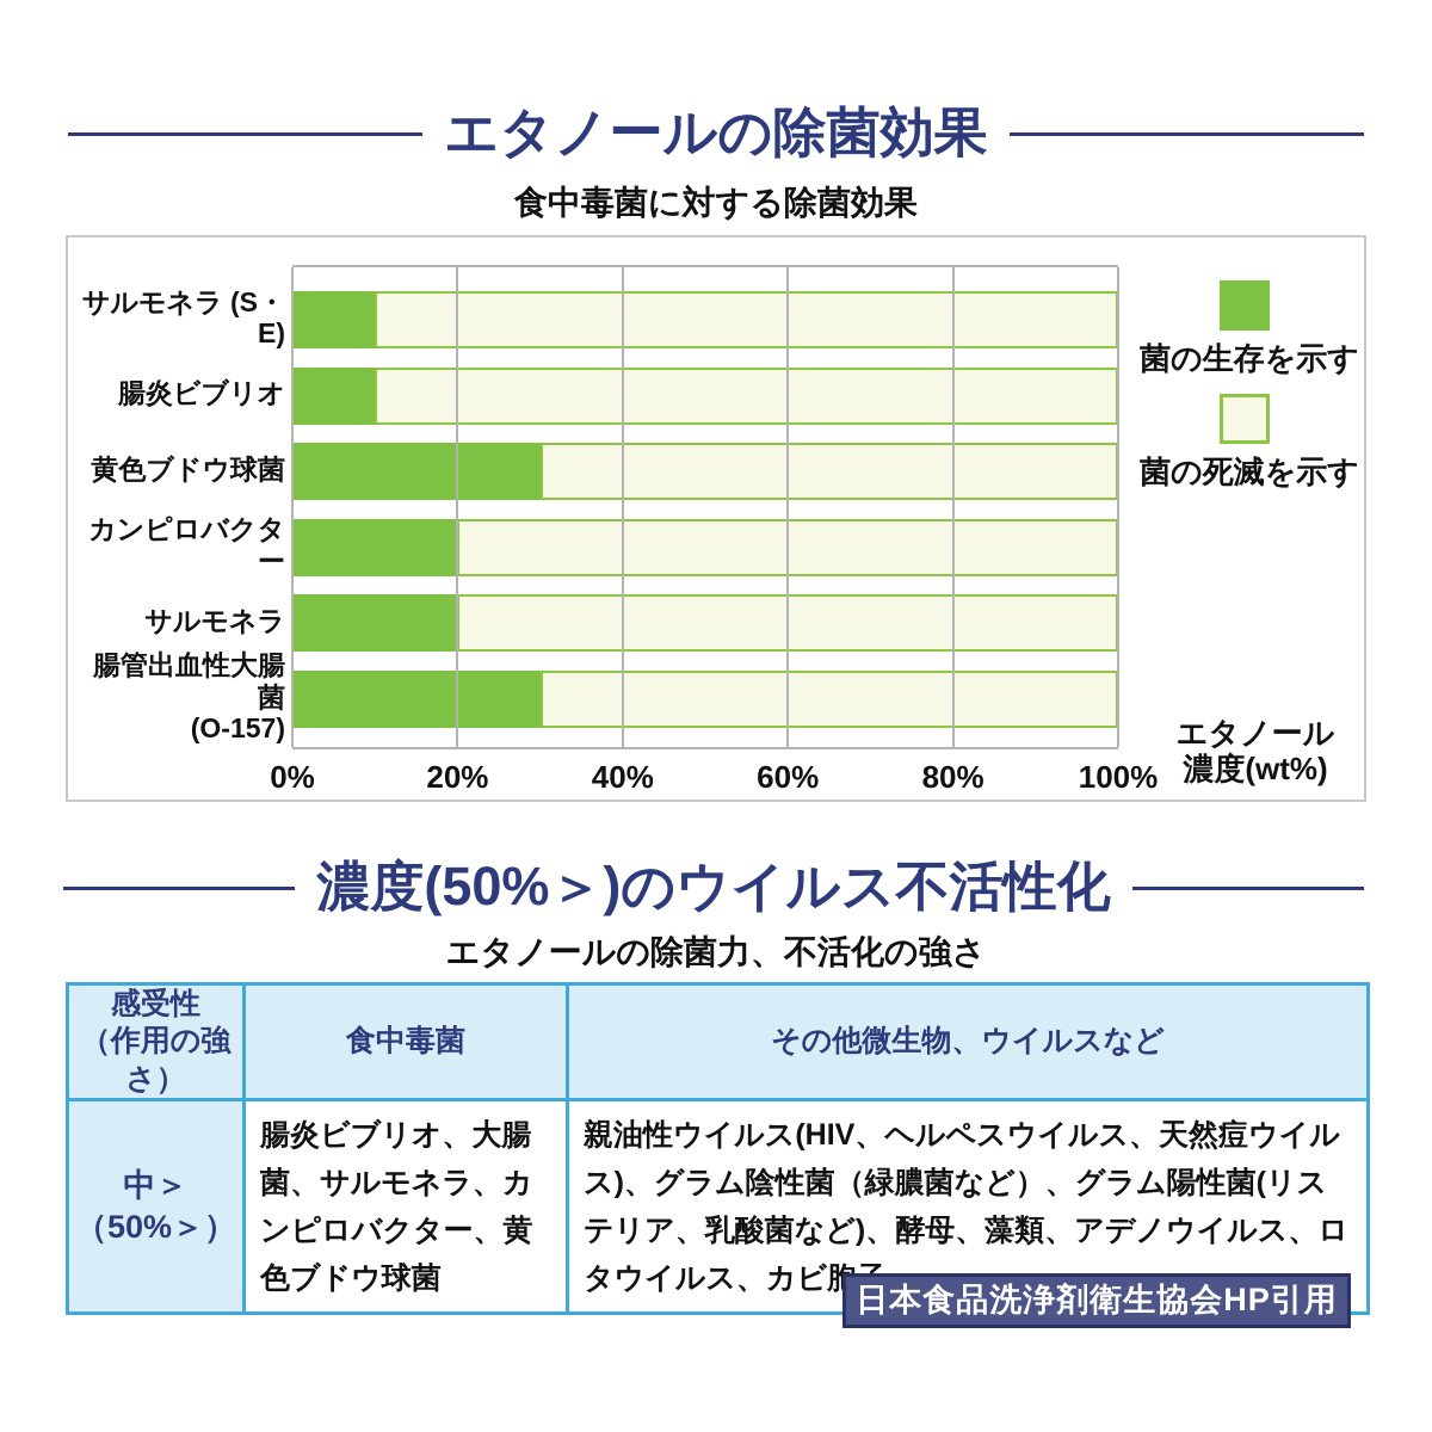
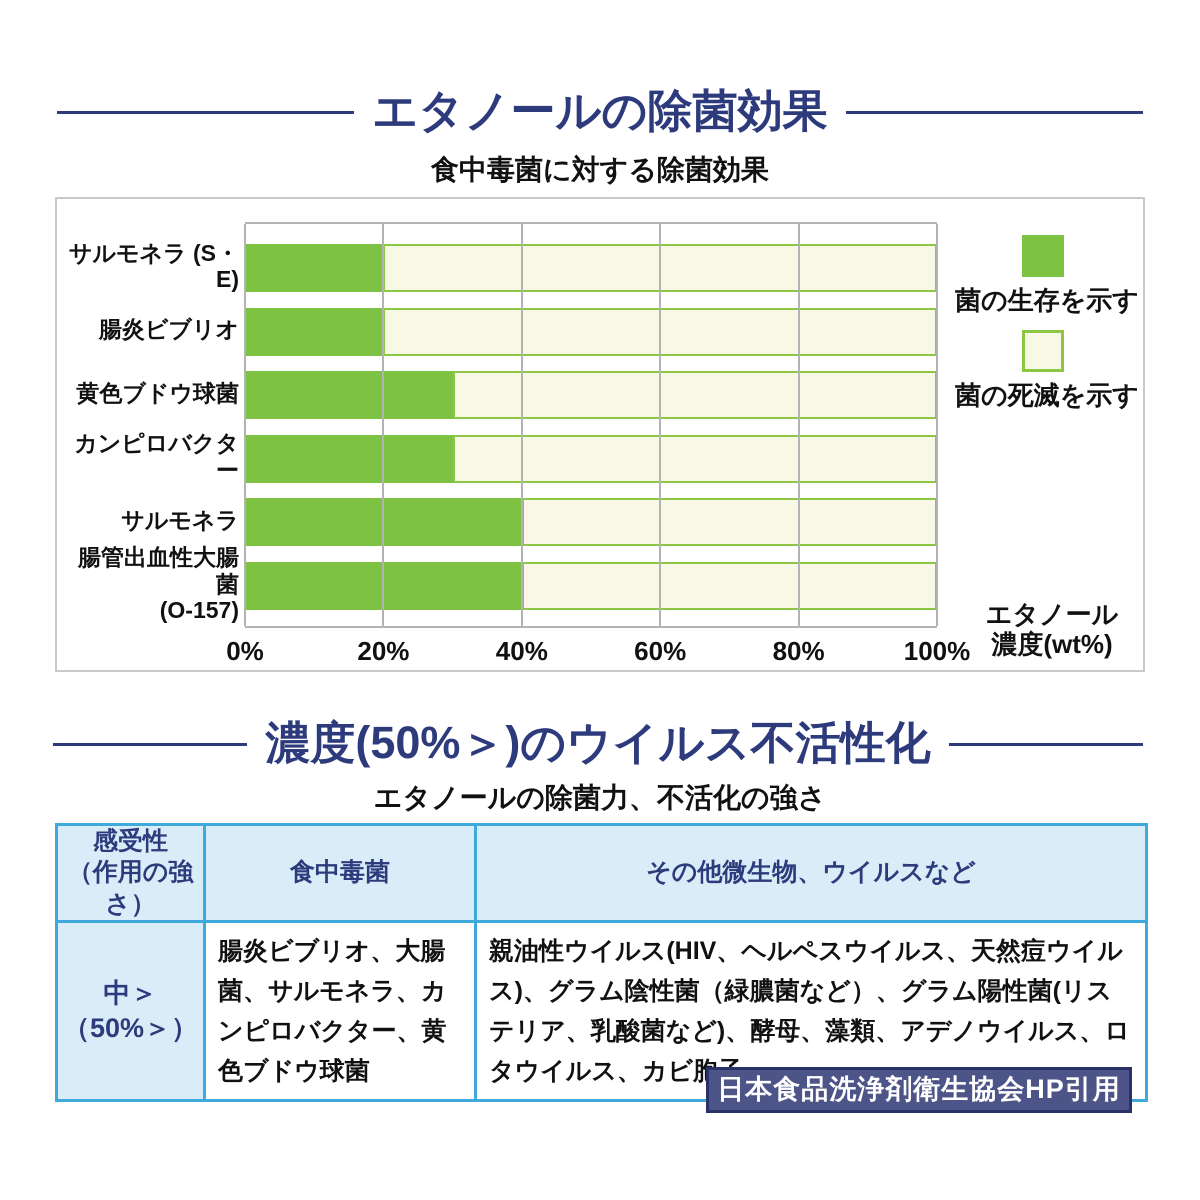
菌の生存を示す/サルモネラ (S・E): 10% -> 20%
菌の死滅を示す/サルモネラ (S・E): 50% -> 80%
菌の生存を示す/腸炎ビブリオ: 10% -> 20%
菌の死滅を示す/腸炎ビブリオ: 90% -> 80%
菌の生存を示す/カンピロバクター: 20% -> 30%
菌の生存を示す/サルモネラ: 20% -> 40%
菌の死滅を示す/サルモネラ: 70% -> 60%
菌の生存を示す/腸管出血性大腸菌 (O-157): 30% -> 40%
